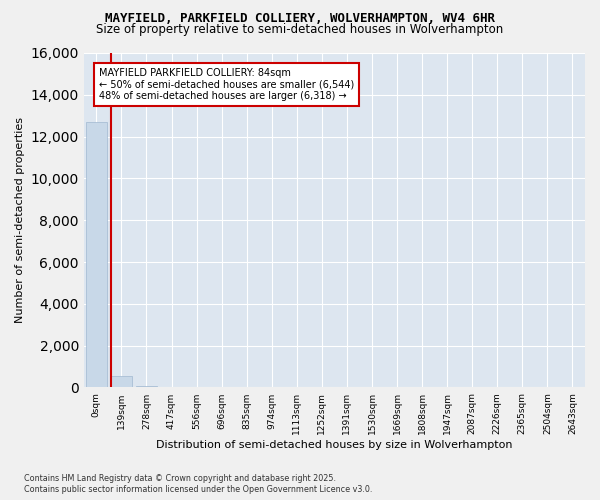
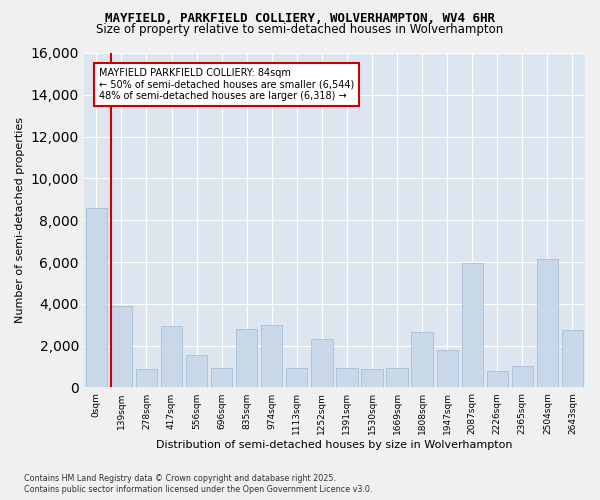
0sqm: 12,700 -> 8,600
139sqm: 530 -> 3,900
278sqm: 80 -> 900
417sqm: 40 -> 2,950
556sqm: 20 -> 1,550
696sqm: 20 -> 950
835sqm: 10 -> 2,800
974sqm: 10 -> 3,000
1113sqm: 10 -> 950
1252sqm: 0 -> 2,300
1391sqm: 0 -> 950
1530sqm: 0 -> 900
1669sqm: 0 -> 950
1808sqm: 0 -> 2,650
1947sqm: 0 -> 1,800
2087sqm: 0 -> 5,950
2226sqm: 0 -> 800
2365sqm: 0 -> 1,050
2504sqm: 0 -> 6,150
2643sqm: 0 -> 2,750
